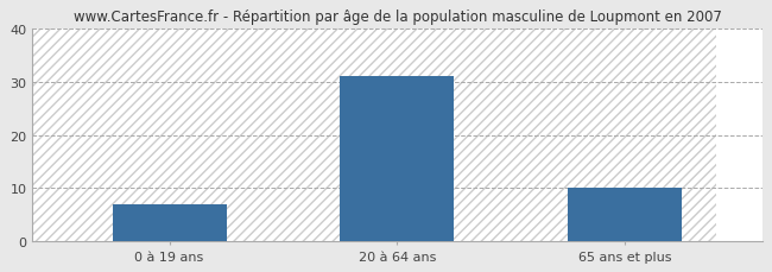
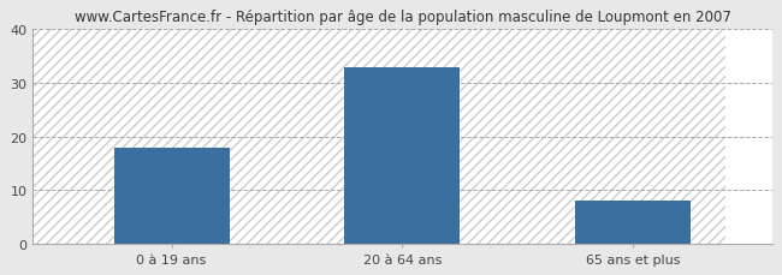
0 à 19 ans: 7 -> 18
20 à 64 ans: 31 -> 33
65 ans et plus: 10 -> 8
